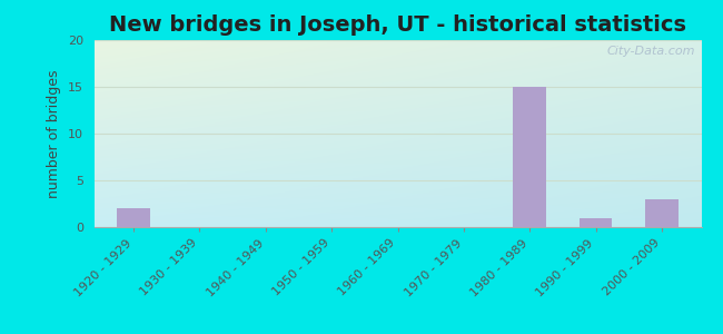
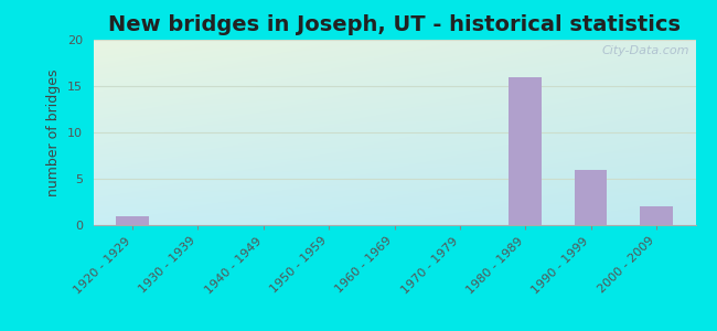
1920 - 1929: 2 -> 1
1980 - 1989: 15 -> 16
1990 - 1999: 1 -> 6
2000 - 2009: 3 -> 2
